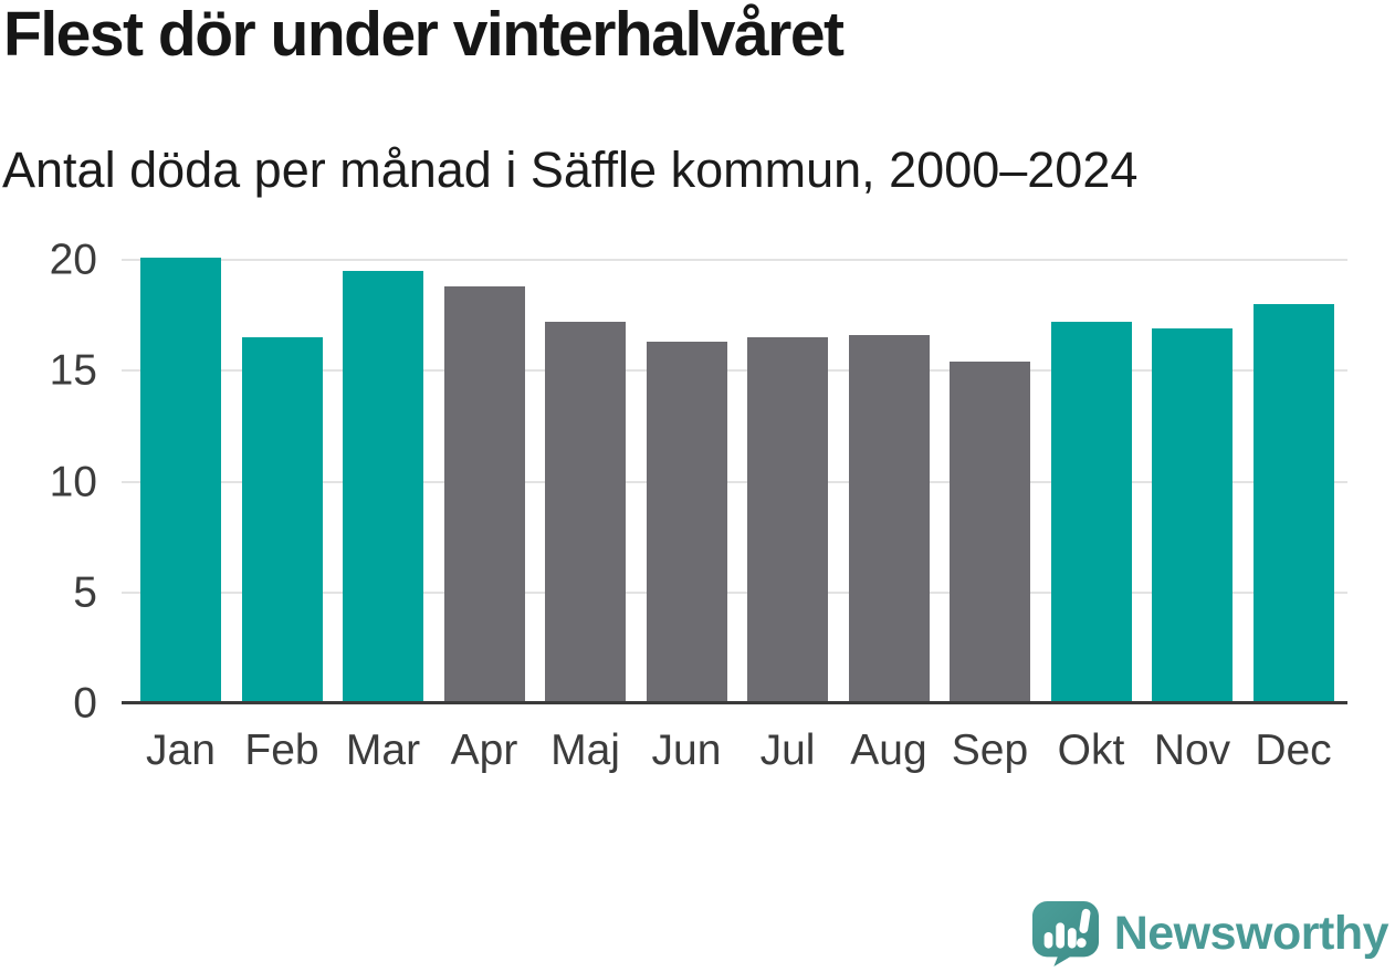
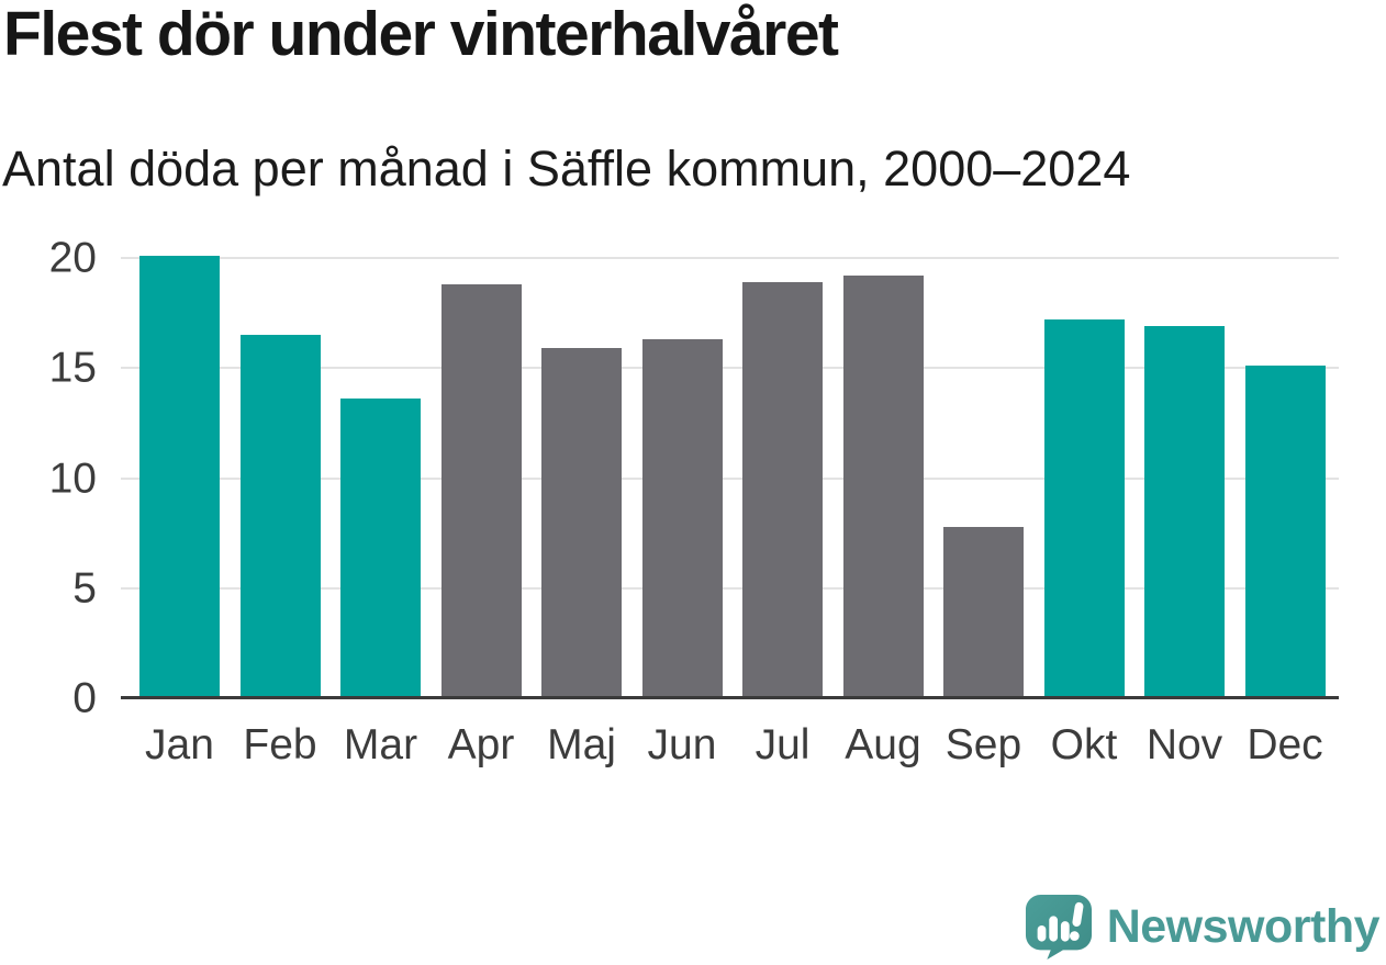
Mar: 19.5 -> 13.6
Maj: 17.2 -> 15.9
Jul: 16.5 -> 18.9
Aug: 16.6 -> 19.2
Sep: 15.4 -> 7.8
Dec: 18.0 -> 15.1
